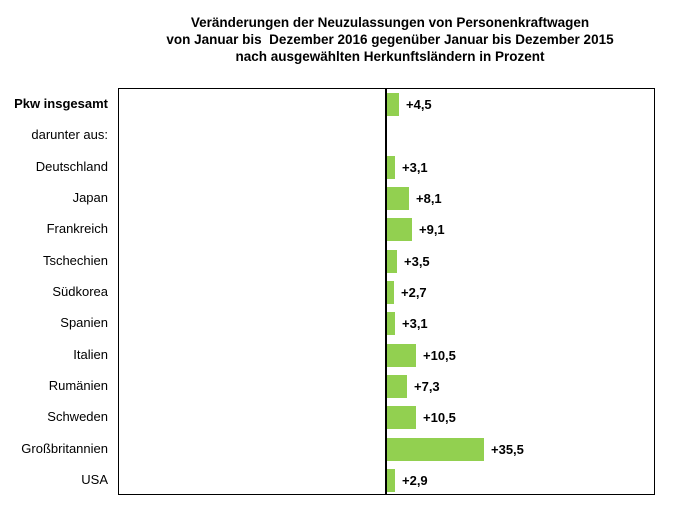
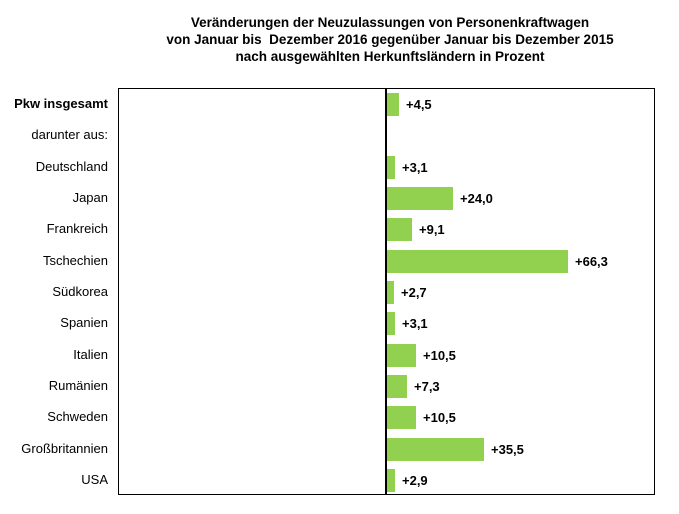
Japan: +8,1 -> +24,0
Tschechien: +3,5 -> +66,3
